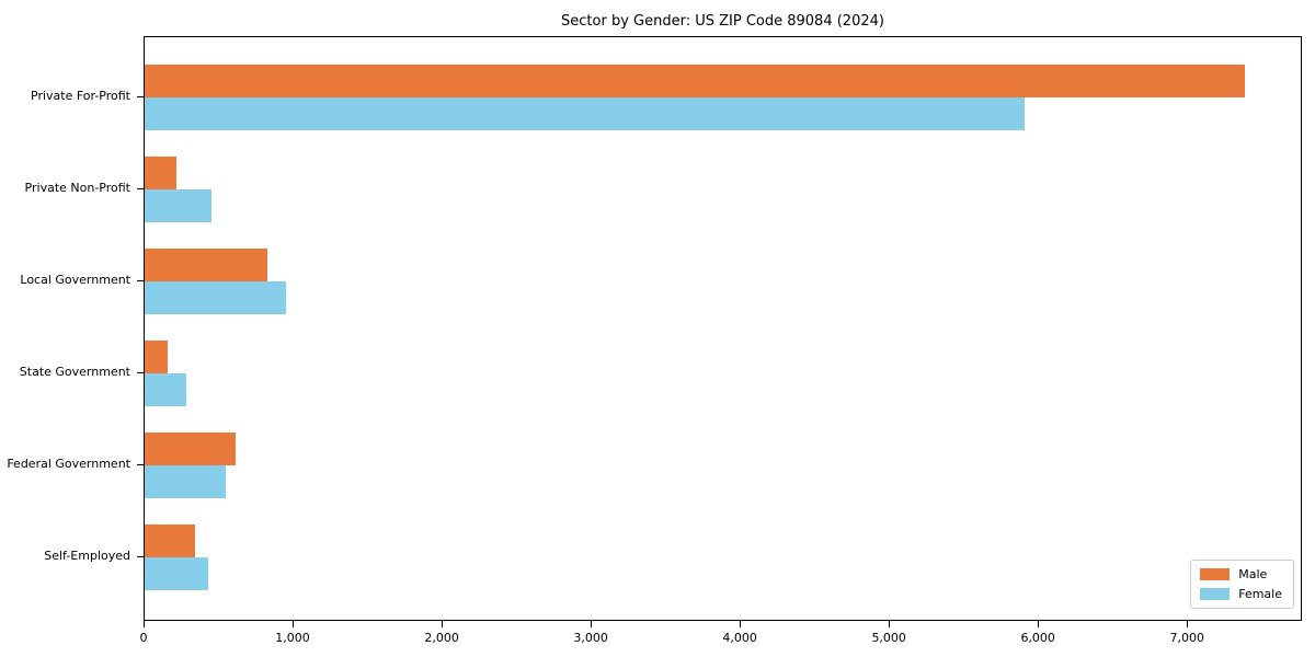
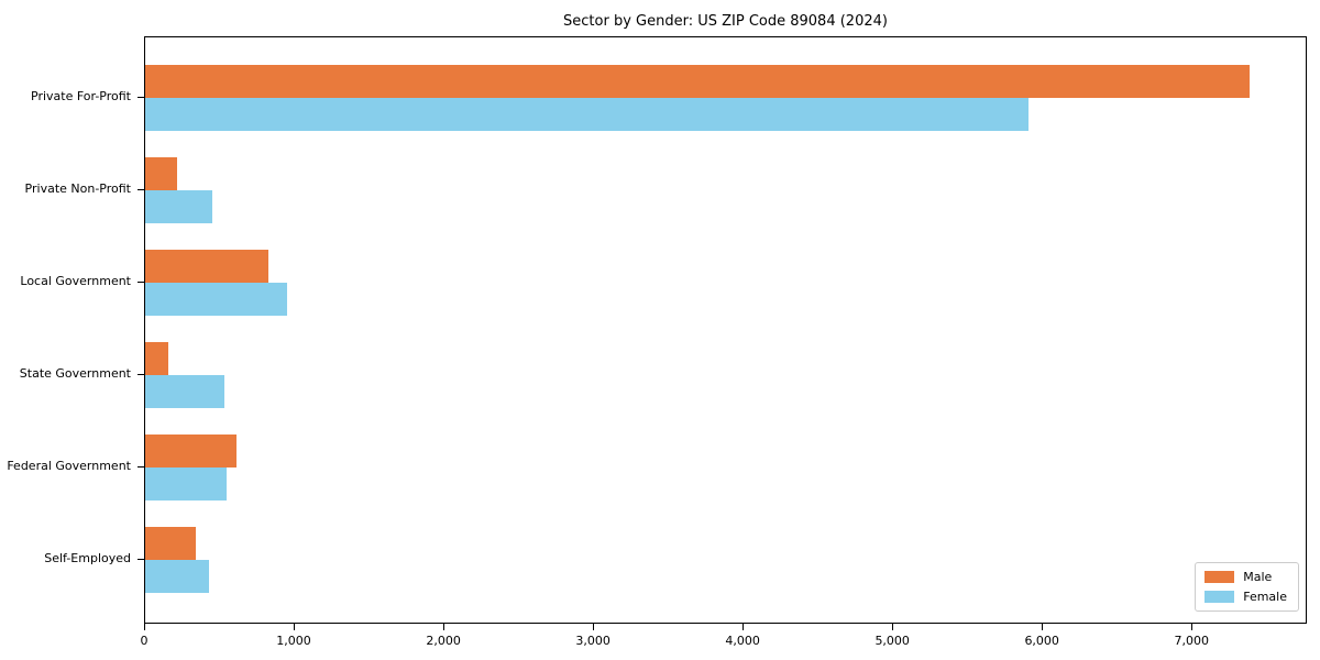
Female/State Government: 280 -> 530
